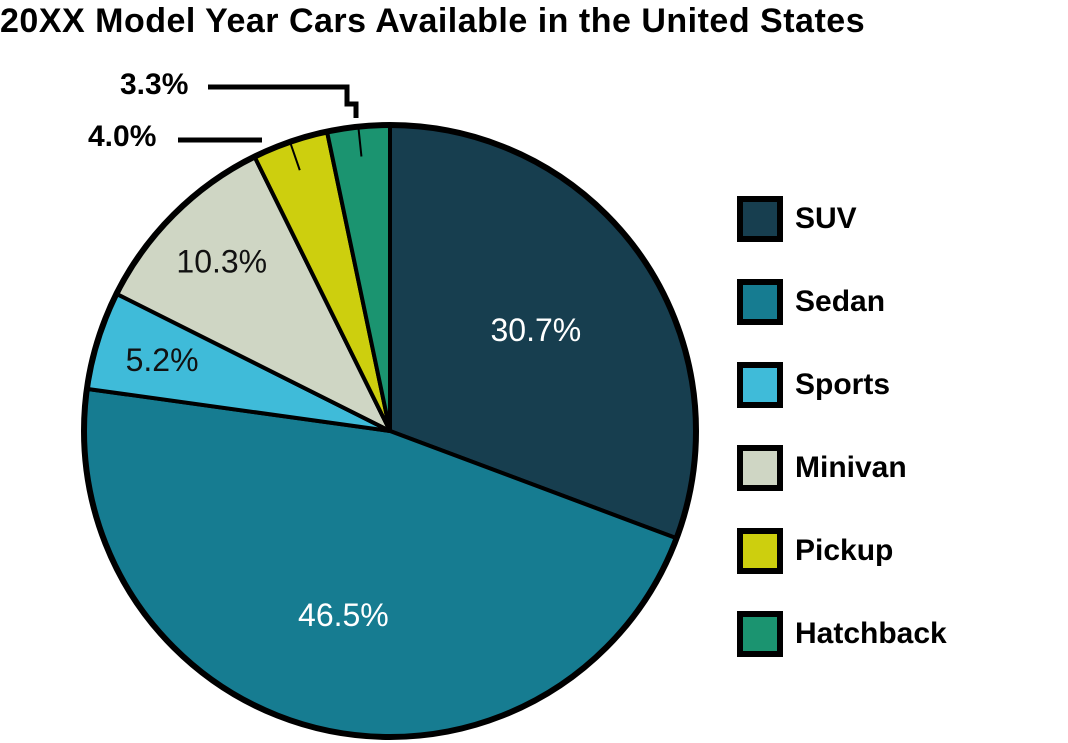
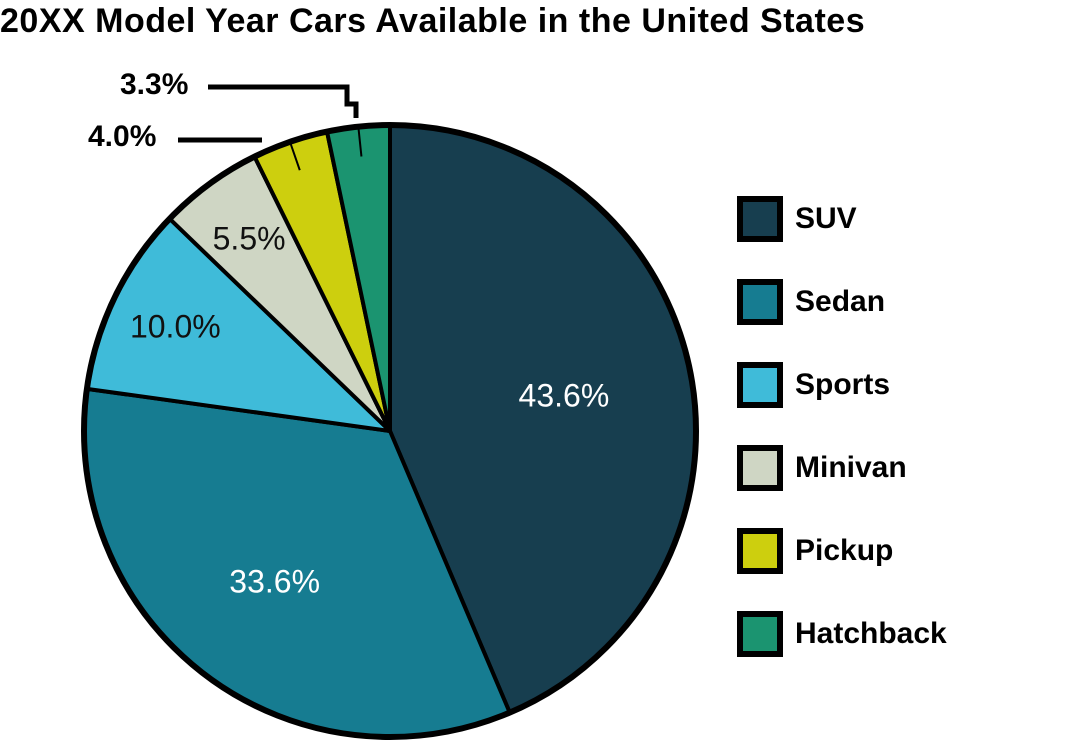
SUV: 30.7% -> 43.6%
Sedan: 46.5% -> 33.6%
Sports: 5.2% -> 10.0%
Minivan: 10.3% -> 5.5%
